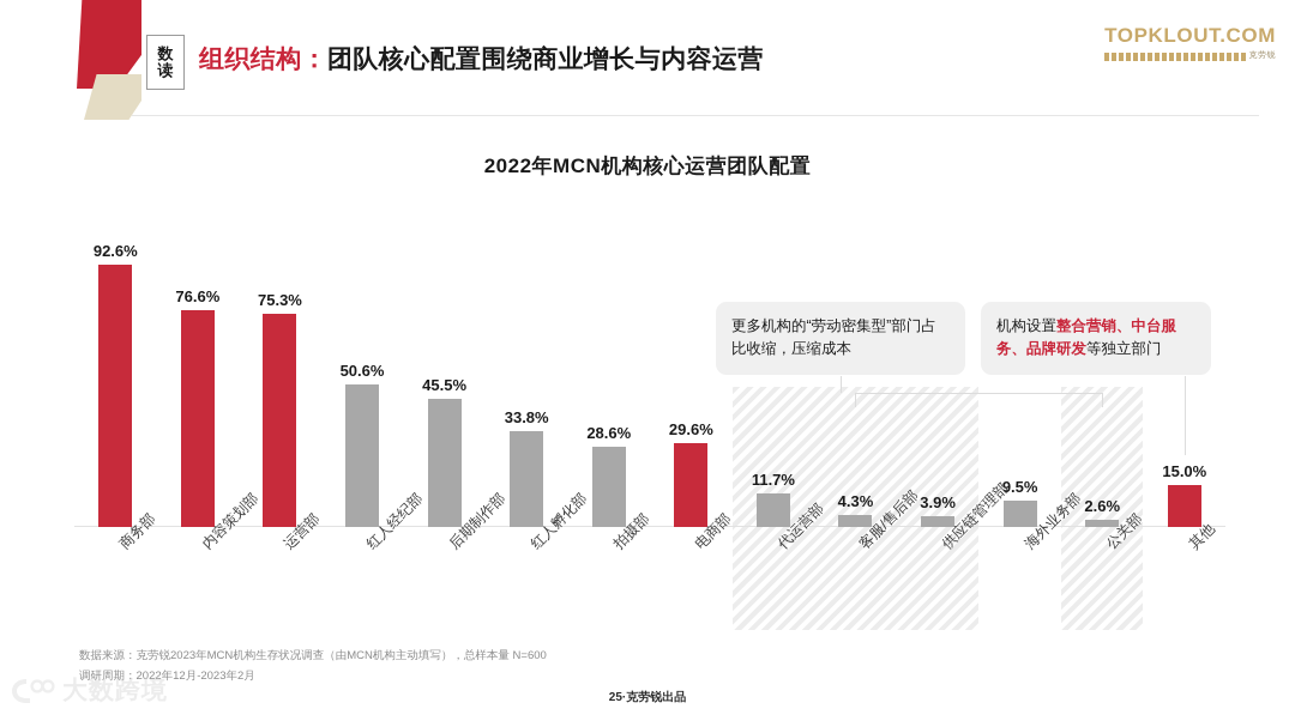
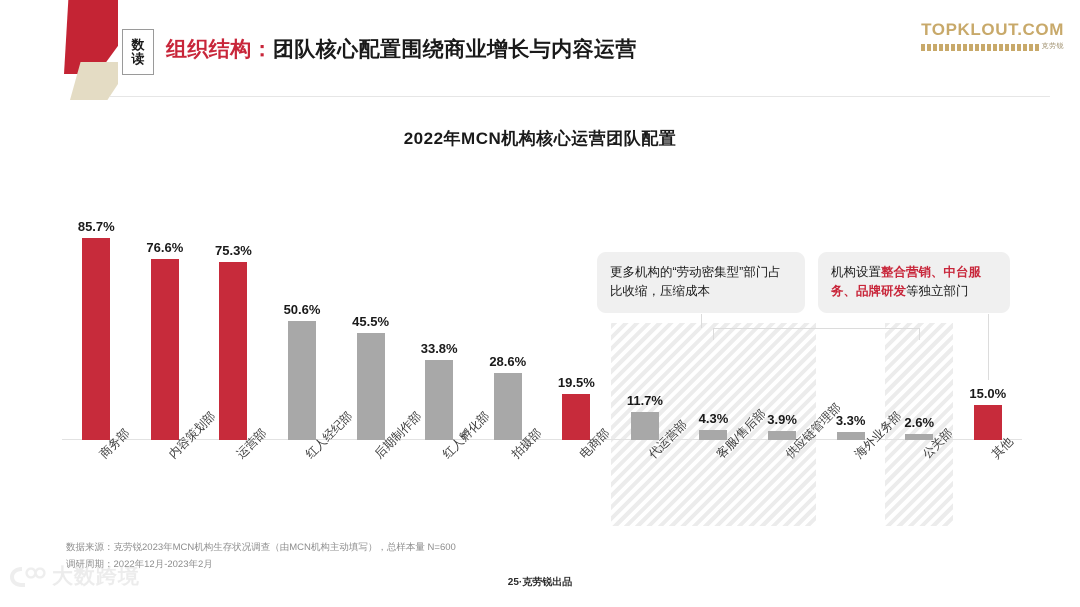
商务部: 92.6% -> 85.7%
电商部: 29.6% -> 19.5%
海外业务部: 9.5% -> 3.3%
